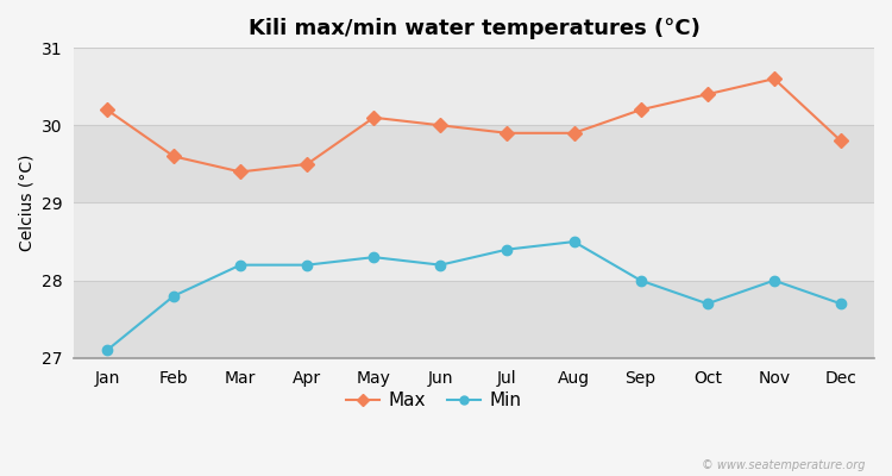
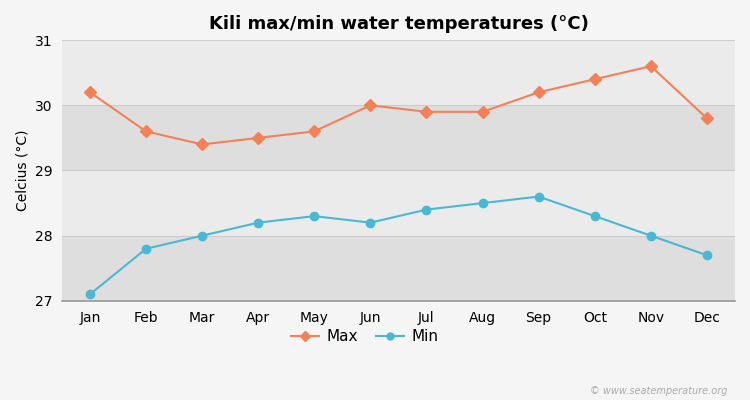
Min/Mar: 28.2 -> 28.0
Max/May: 30.1 -> 29.6
Min/Sep: 28.0 -> 28.6
Min/Oct: 27.7 -> 28.3
